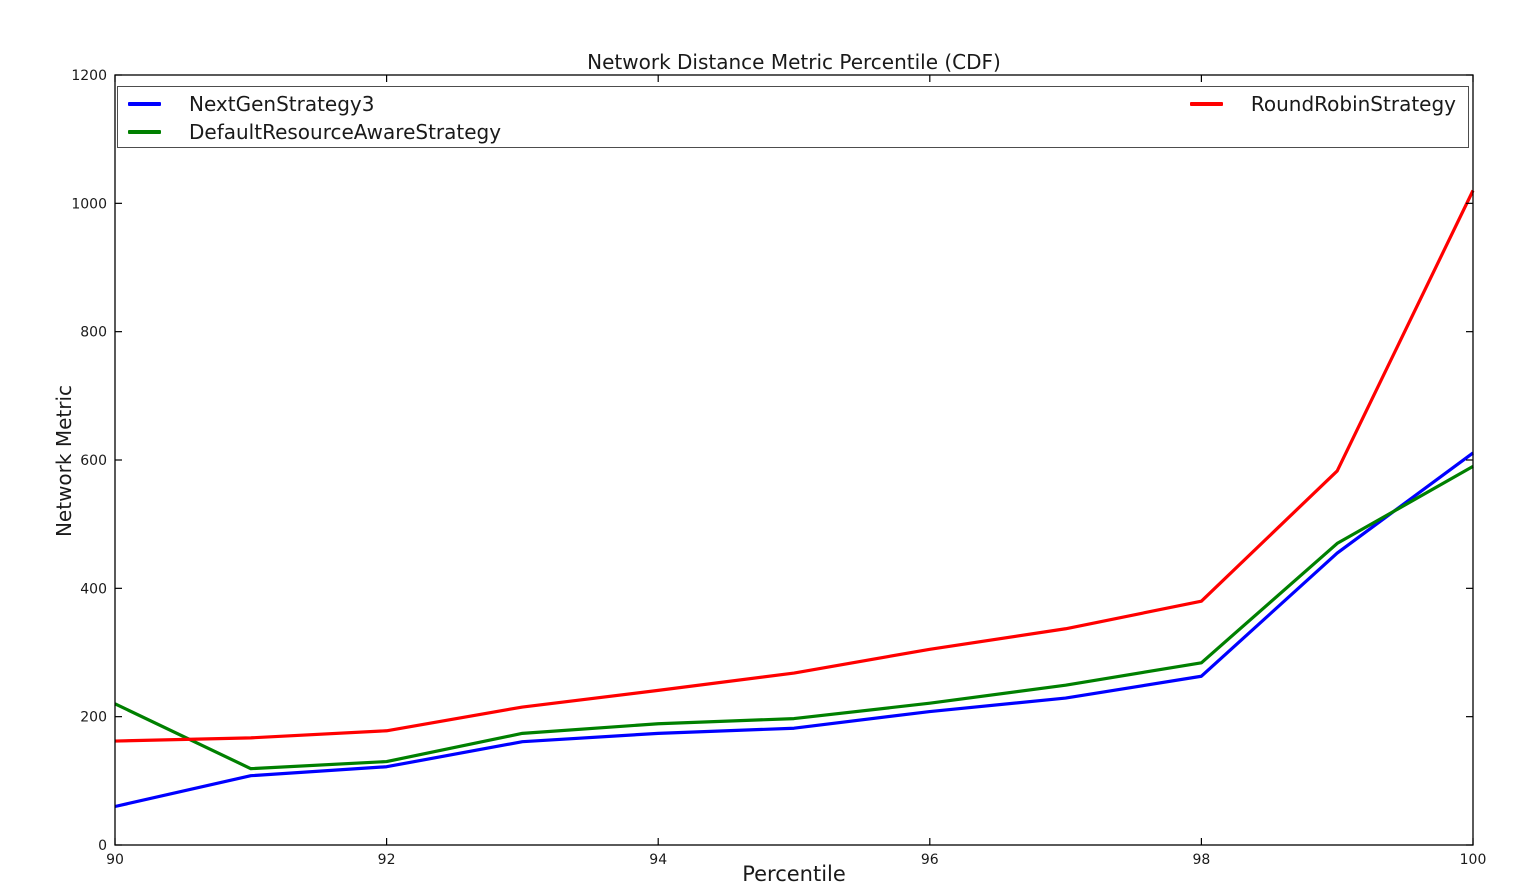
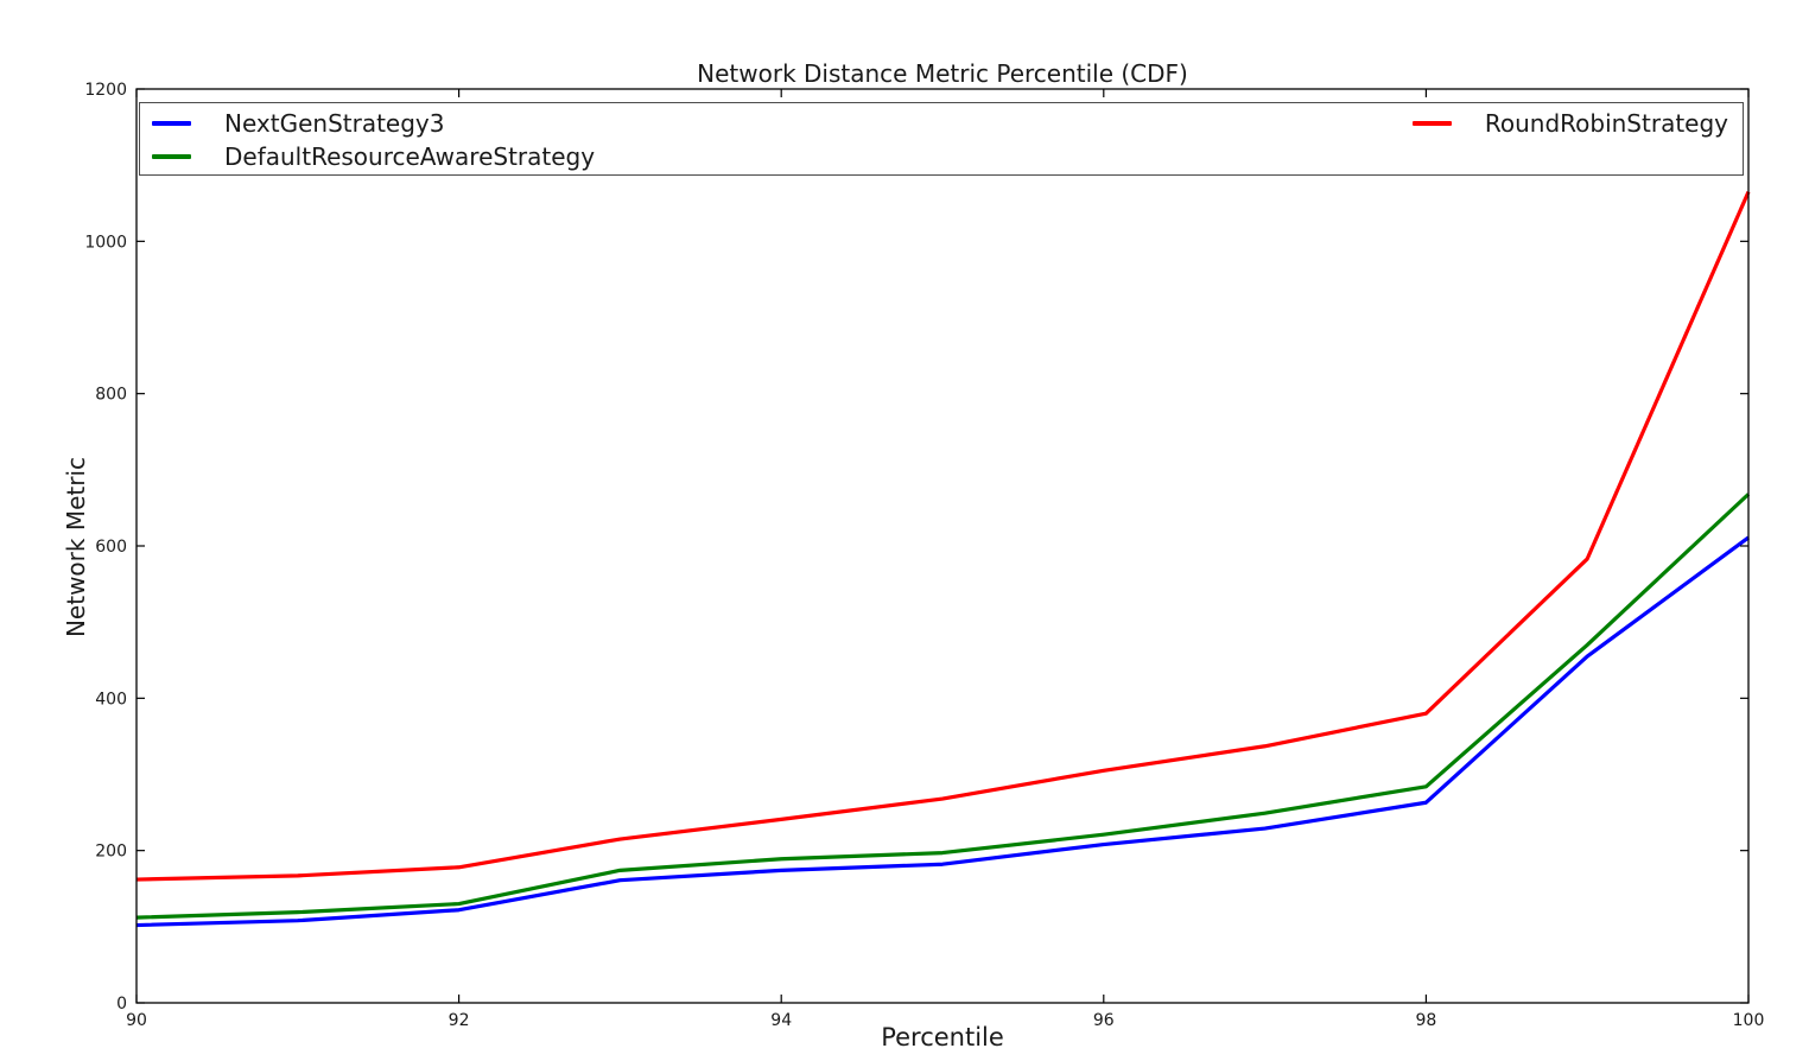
NextGenStrategy3/90: 60 -> 100
DefaultResourceAwareStrategy/90: 220 -> 110
DefaultResourceAwareStrategy/100: 590 -> 670
RoundRobinStrategy/100: 1020 -> 1060
